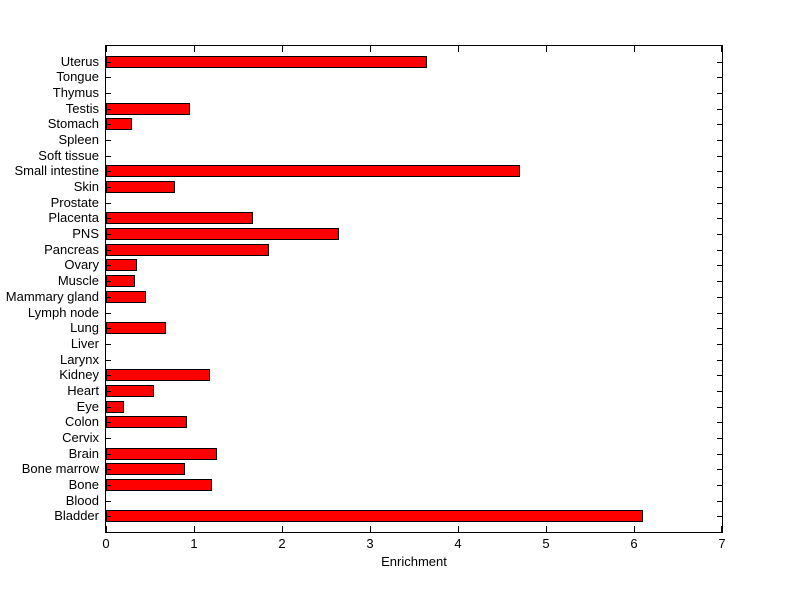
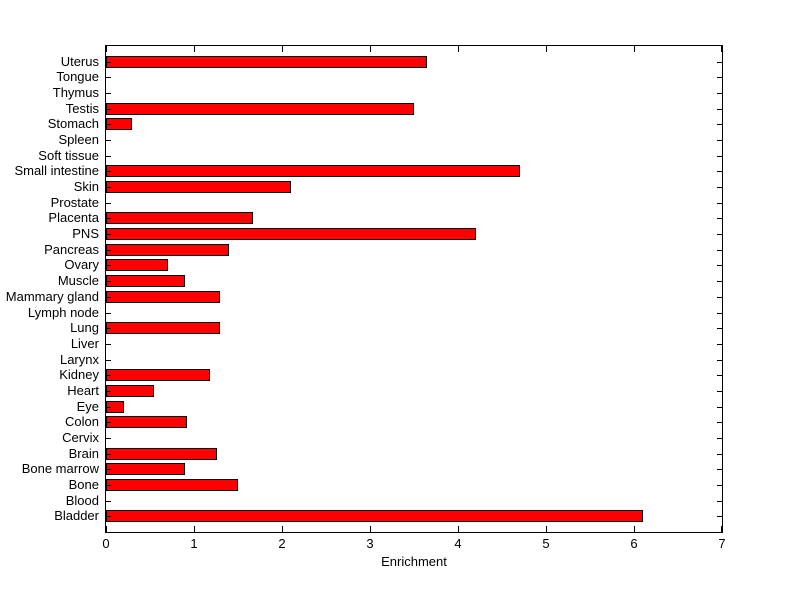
Testis: 0.9 -> 3.5
Skin: 0.8 -> 2.1
PNS: 2.6 -> 4.2
Pancreas: 1.9 -> 1.4
Ovary: 0.3 -> 0.7
Muscle: 0.3 -> 0.9
Mammary gland: 0.5 -> 1.3
Lung: 0.7 -> 1.3
Bone: 1.2 -> 1.5
